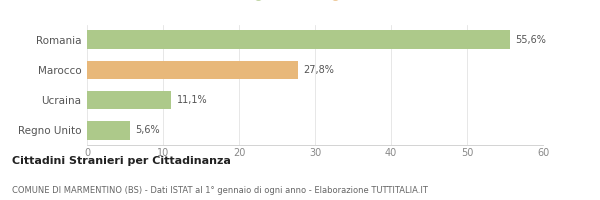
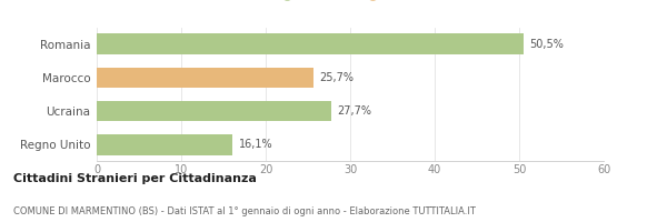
Romania: 55,6% -> 50,5%
Marocco: 27,8% -> 25,7%
Ucraina: 11,1% -> 27,7%
Regno Unito: 5,6% -> 16,1%
